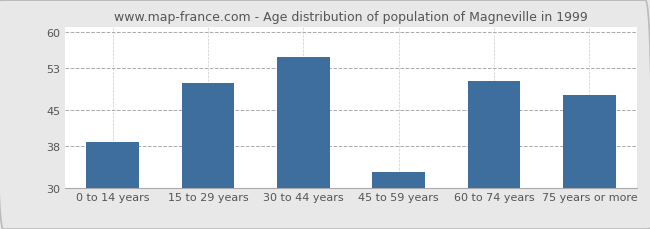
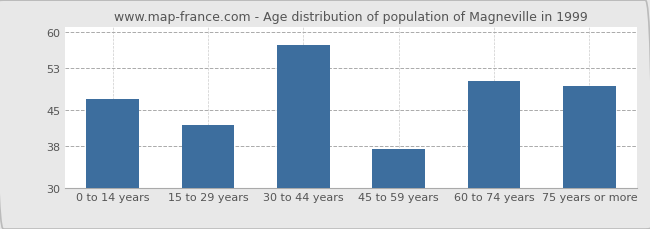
0 to 14 years: 38.8 -> 47.0
15 to 29 years: 50.2 -> 42.0
30 to 44 years: 55.2 -> 57.5
45 to 59 years: 33.0 -> 37.5
75 years or more: 47.8 -> 49.5
